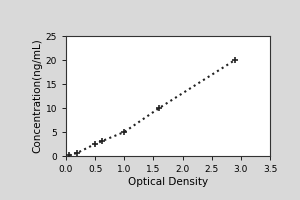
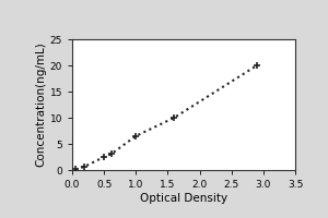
1.0: 5.0 -> 6.5
